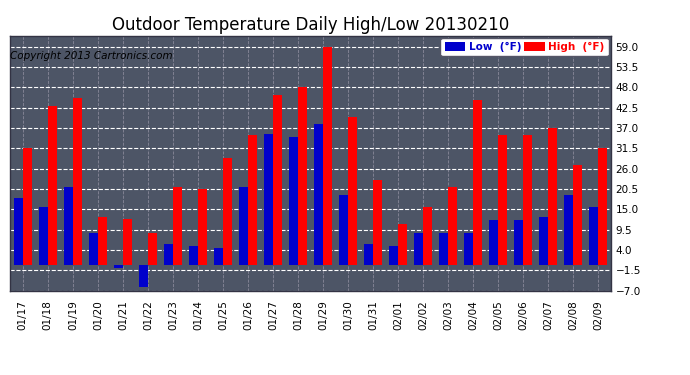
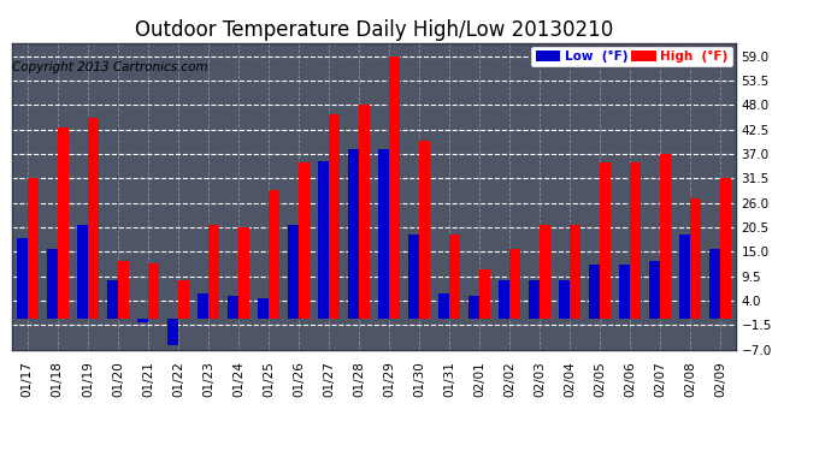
Low (°F)/01/28: 34.5 -> 38.0
High (°F)/01/31: 23.0 -> 19.0
High (°F)/02/04: 44.5 -> 21.0
